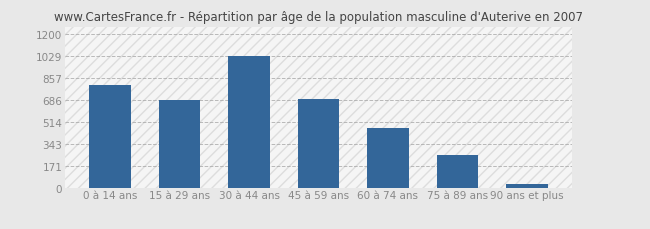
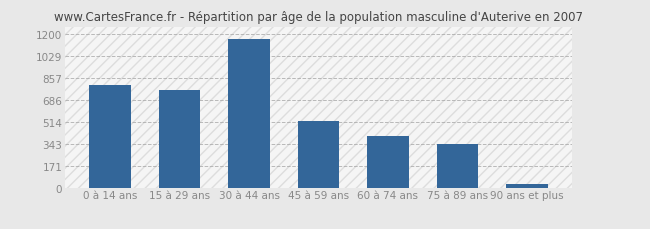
15 à 29 ans: 690 -> 760
30 à 44 ans: 1030 -> 1160
45 à 59 ans: 690 -> 520
60 à 74 ans: 470 -> 400
75 à 89 ans: 260 -> 340
